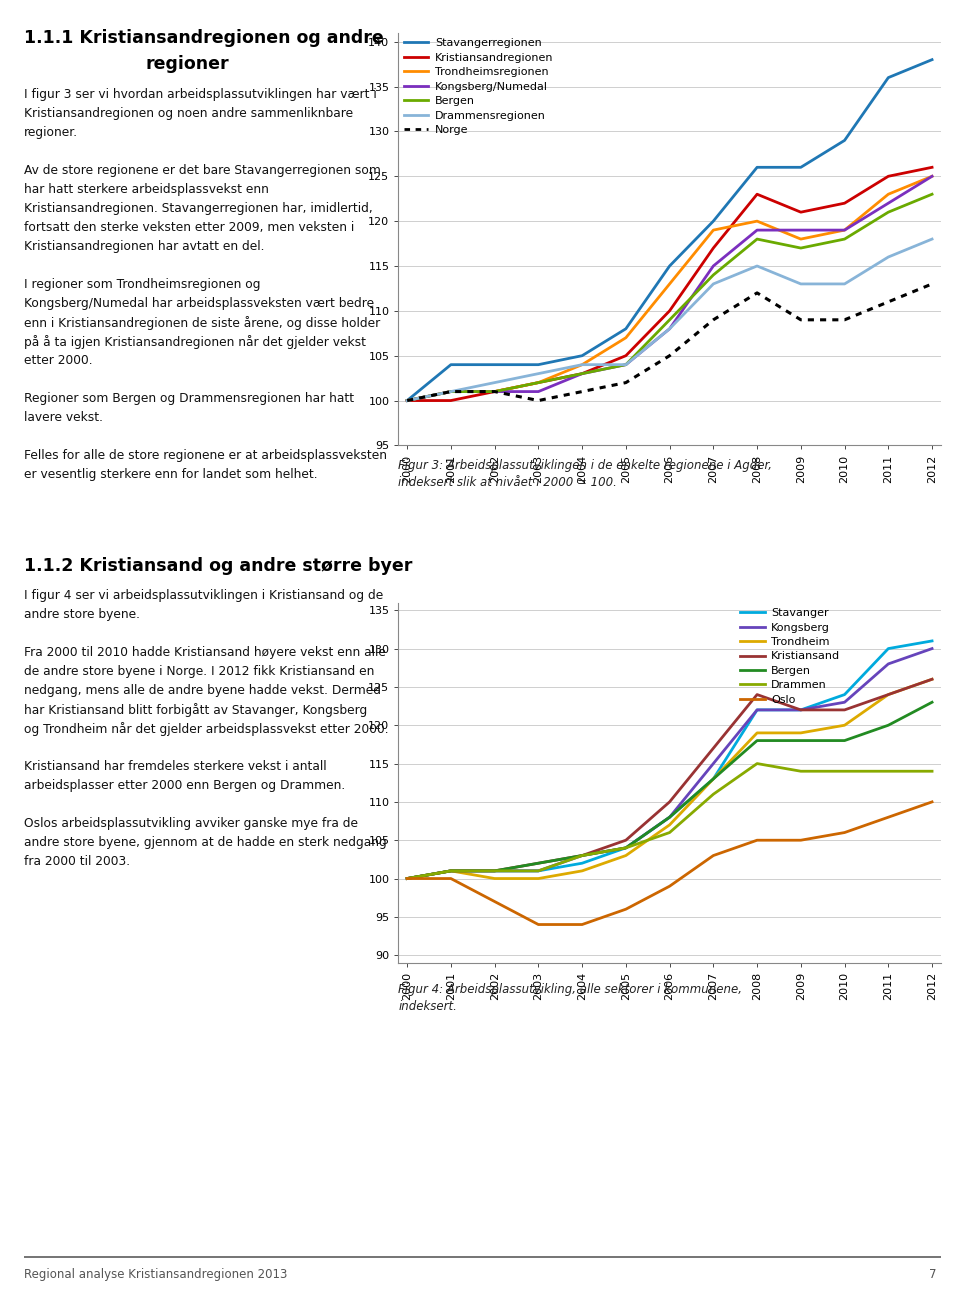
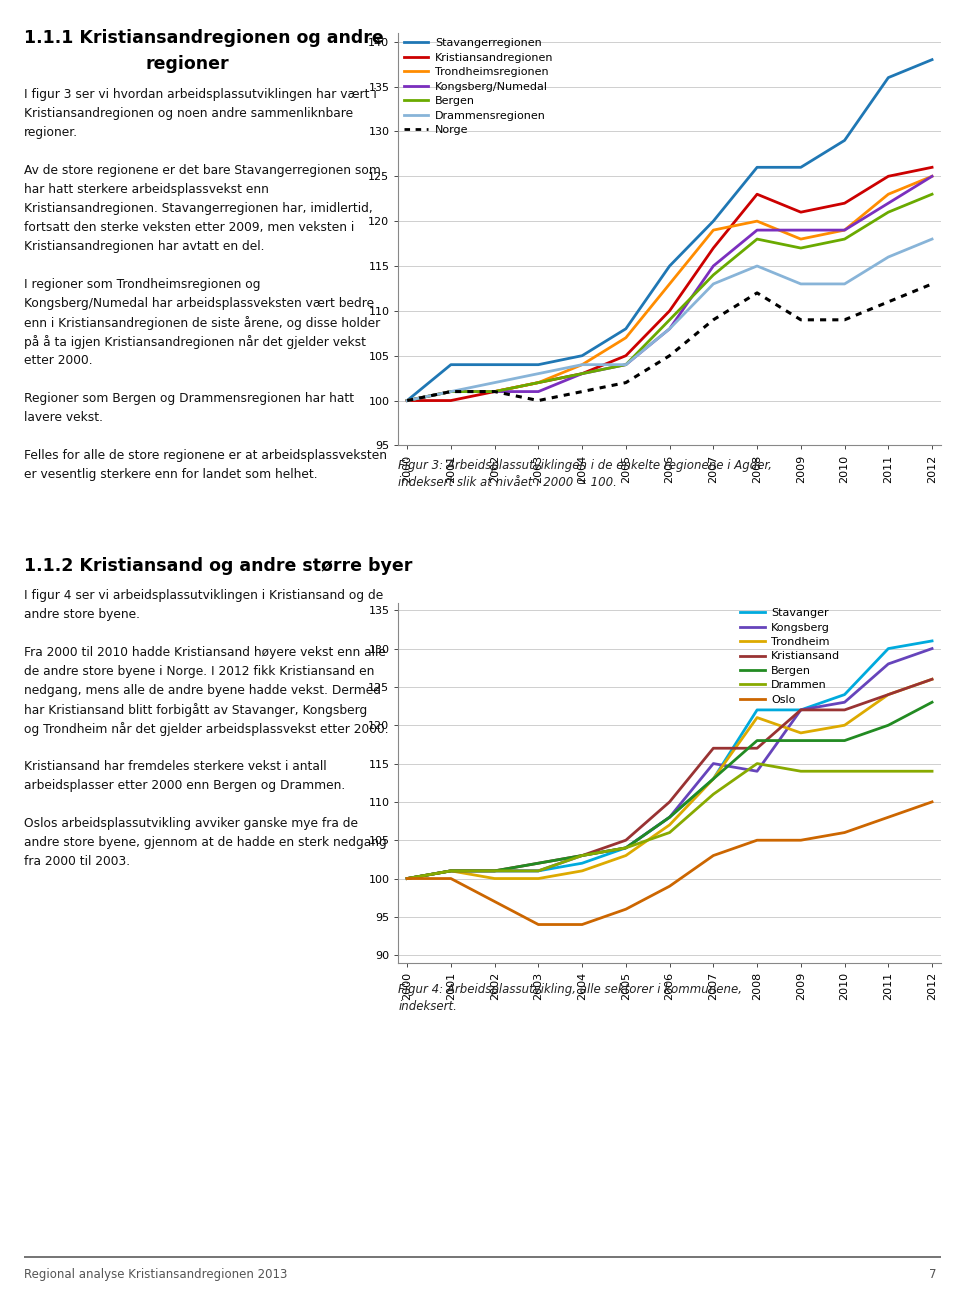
Kongsberg/2008: 122 -> 114
Trondheim/2008: 119 -> 121
Kristiansand/2008: 124 -> 117
